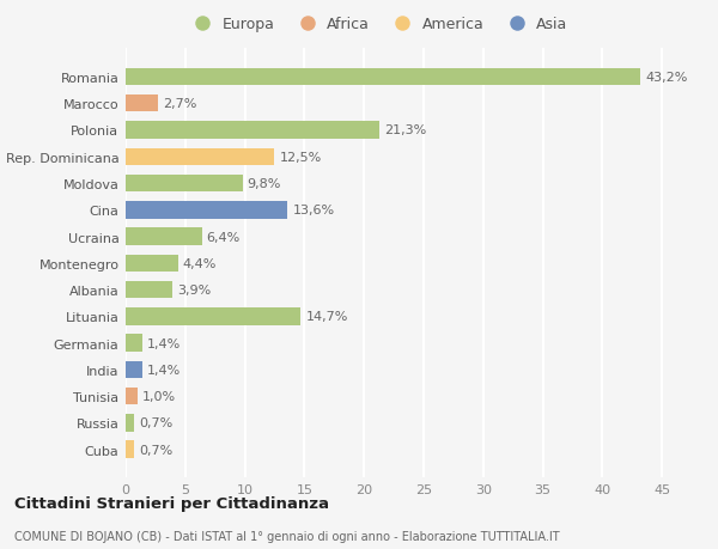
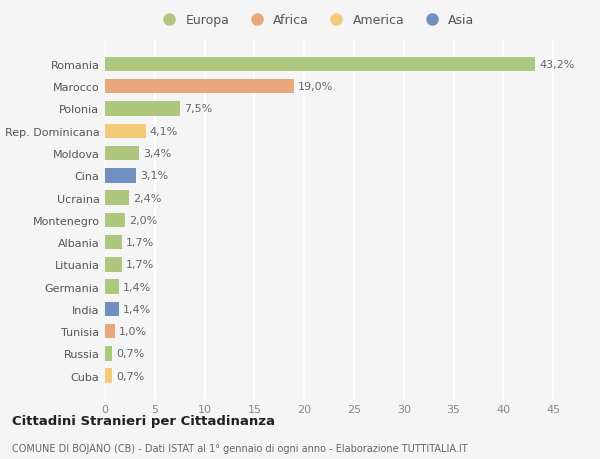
Marocco: 2,7% -> 19,0%
Polonia: 21,3% -> 7,5%
Rep. Dominicana: 12,5% -> 4,1%
Moldova: 9,8% -> 3,4%
Cina: 13,6% -> 3,1%
Ucraina: 6,4% -> 2,4%
Montenegro: 4,4% -> 2,0%
Albania: 3,9% -> 1,7%
Lituania: 14,7% -> 1,7%
